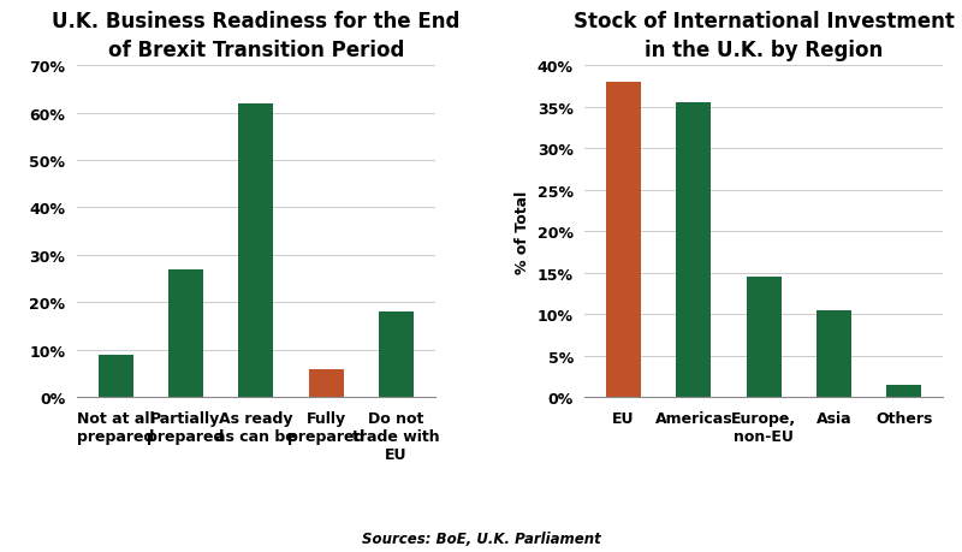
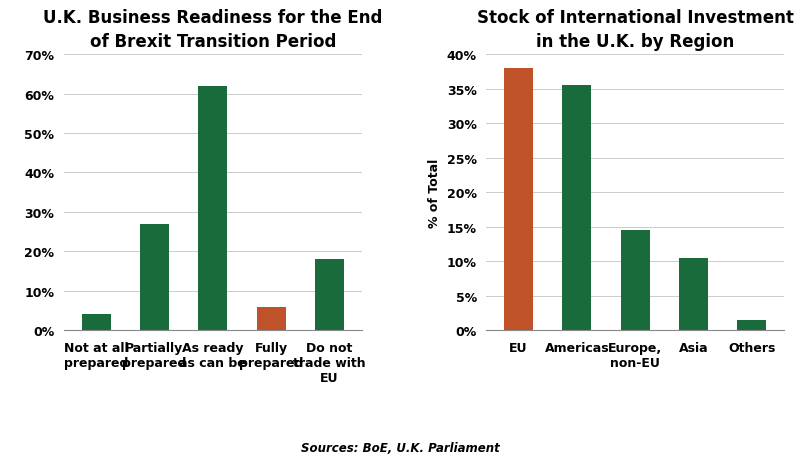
Not at all prepared: 9% -> 4%
